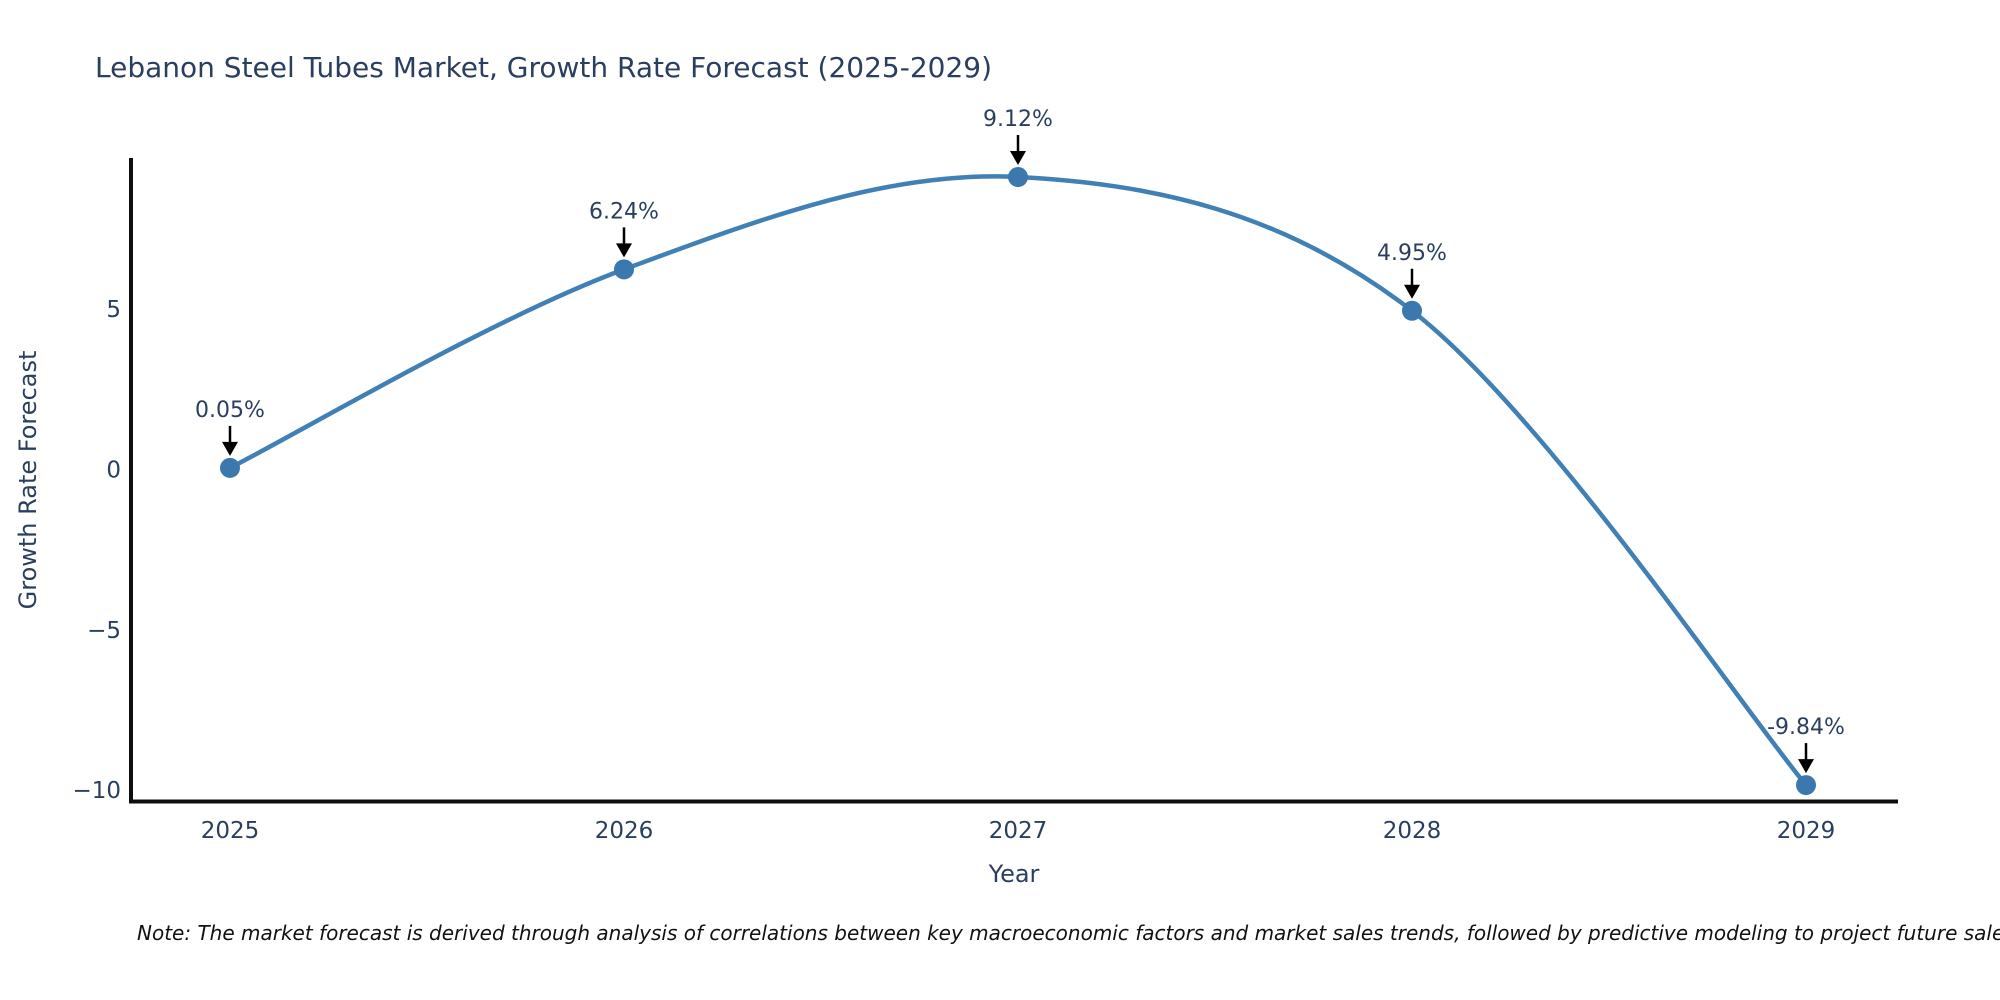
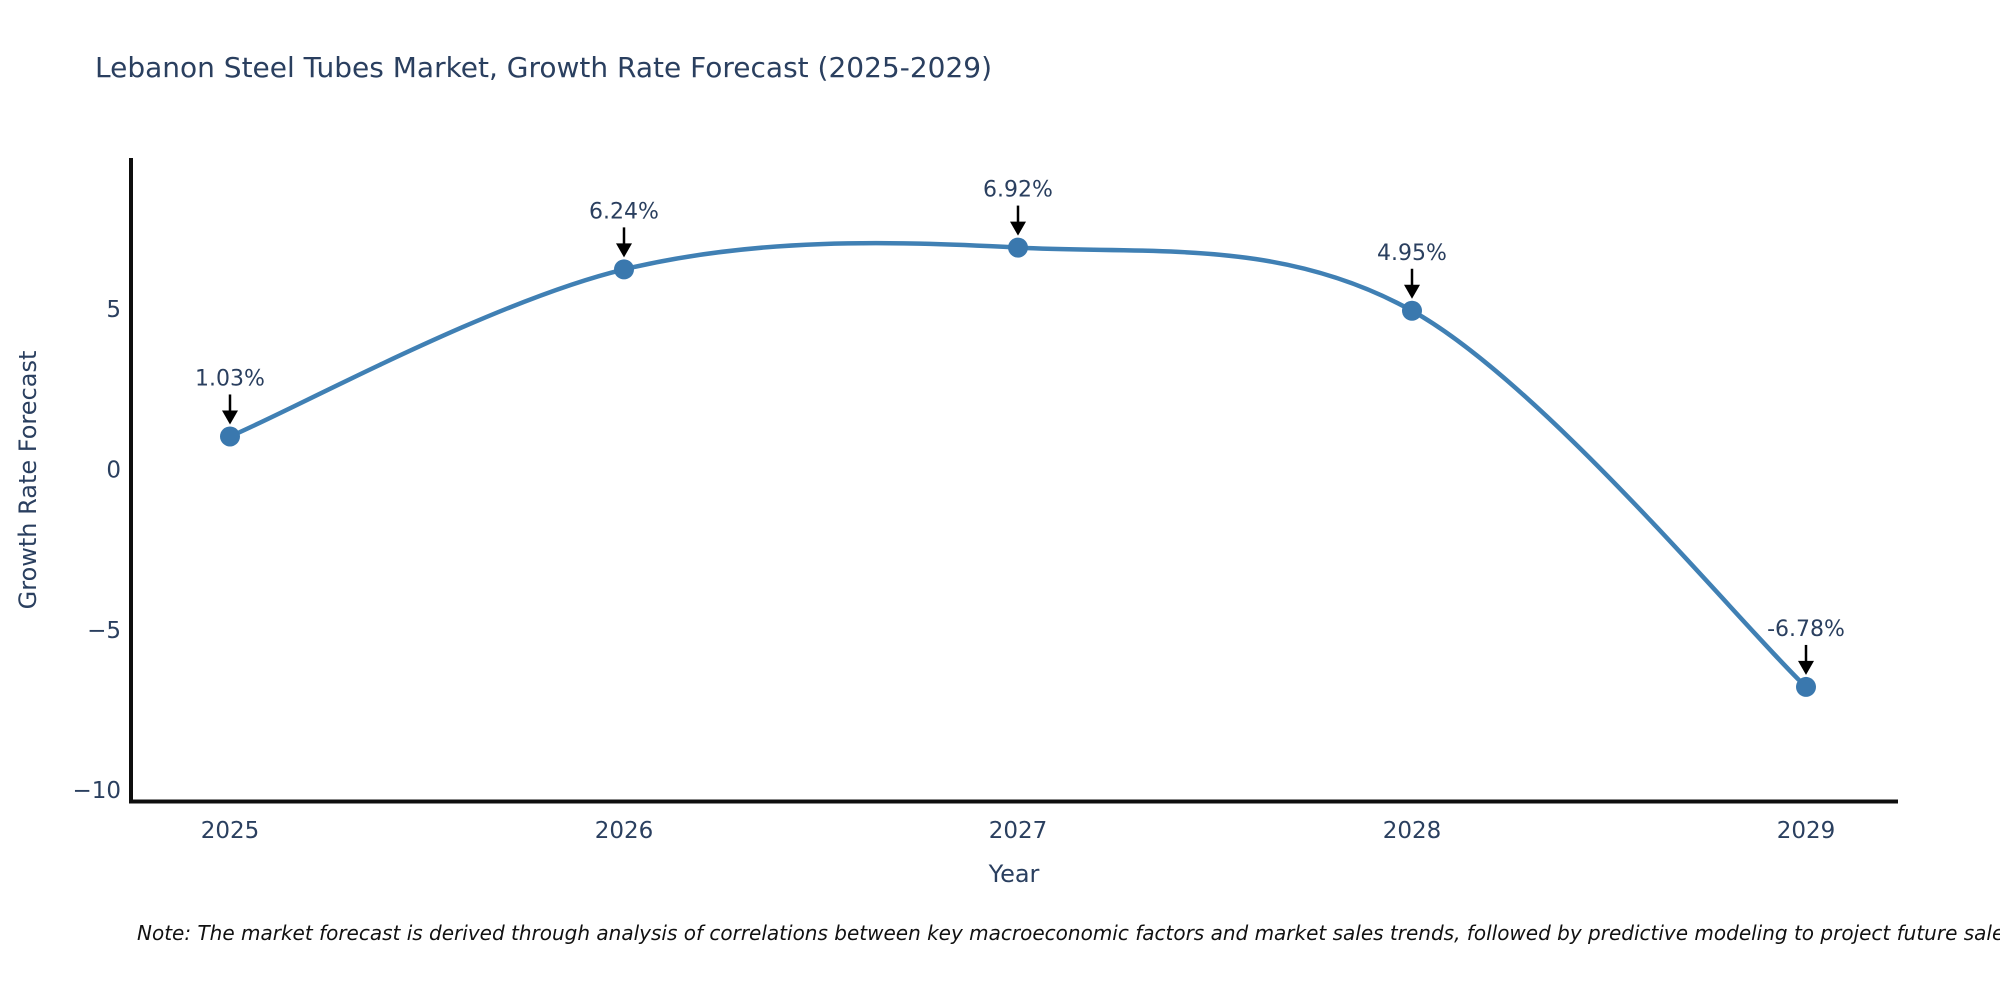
2025: 0.05% -> 1.03%
2027: 9.12% -> 6.92%
2029: -9.84% -> -6.78%
